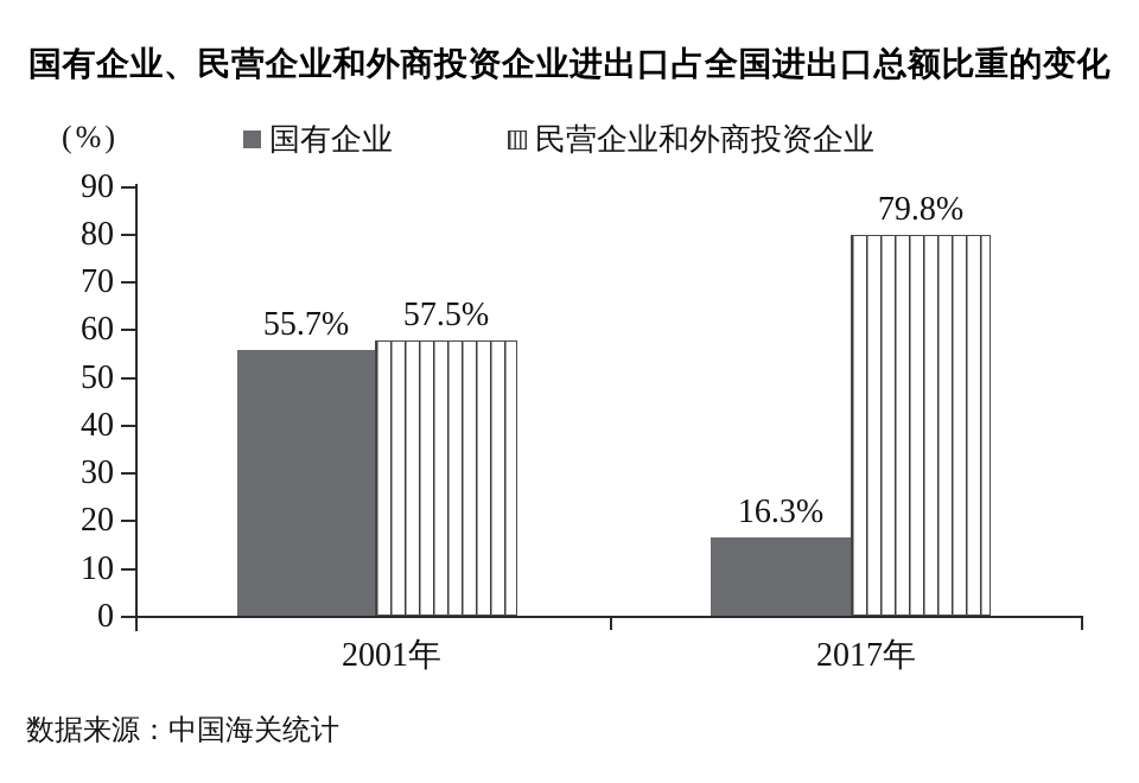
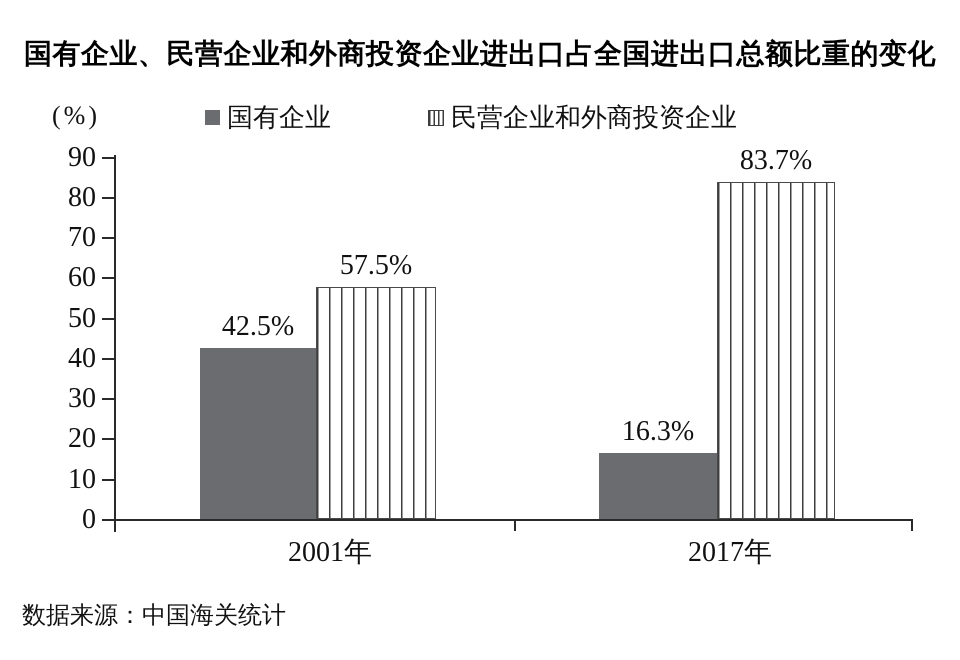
国有企业/2001年: 55.7% -> 42.5%
民营企业和外商投资企业/2017年: 79.8% -> 83.7%
